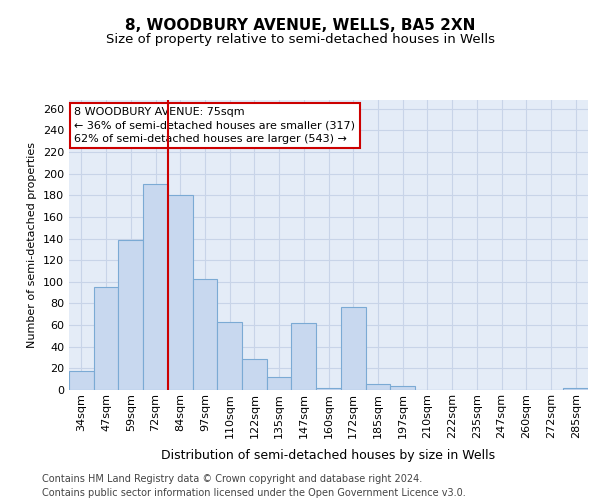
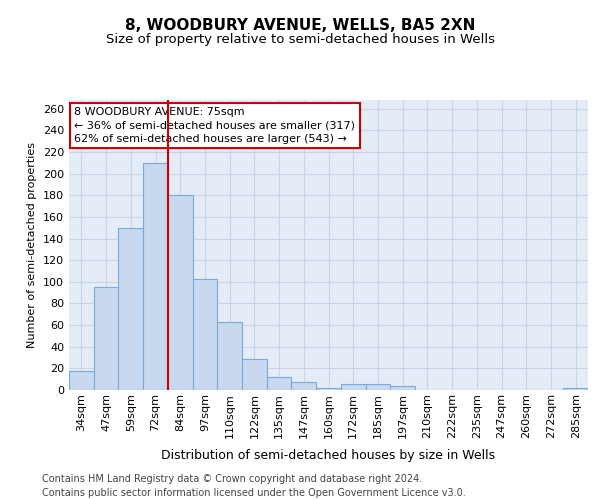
59sqm: 139 -> 150
72sqm: 190 -> 210
147sqm: 62 -> 7
172sqm: 77 -> 6
